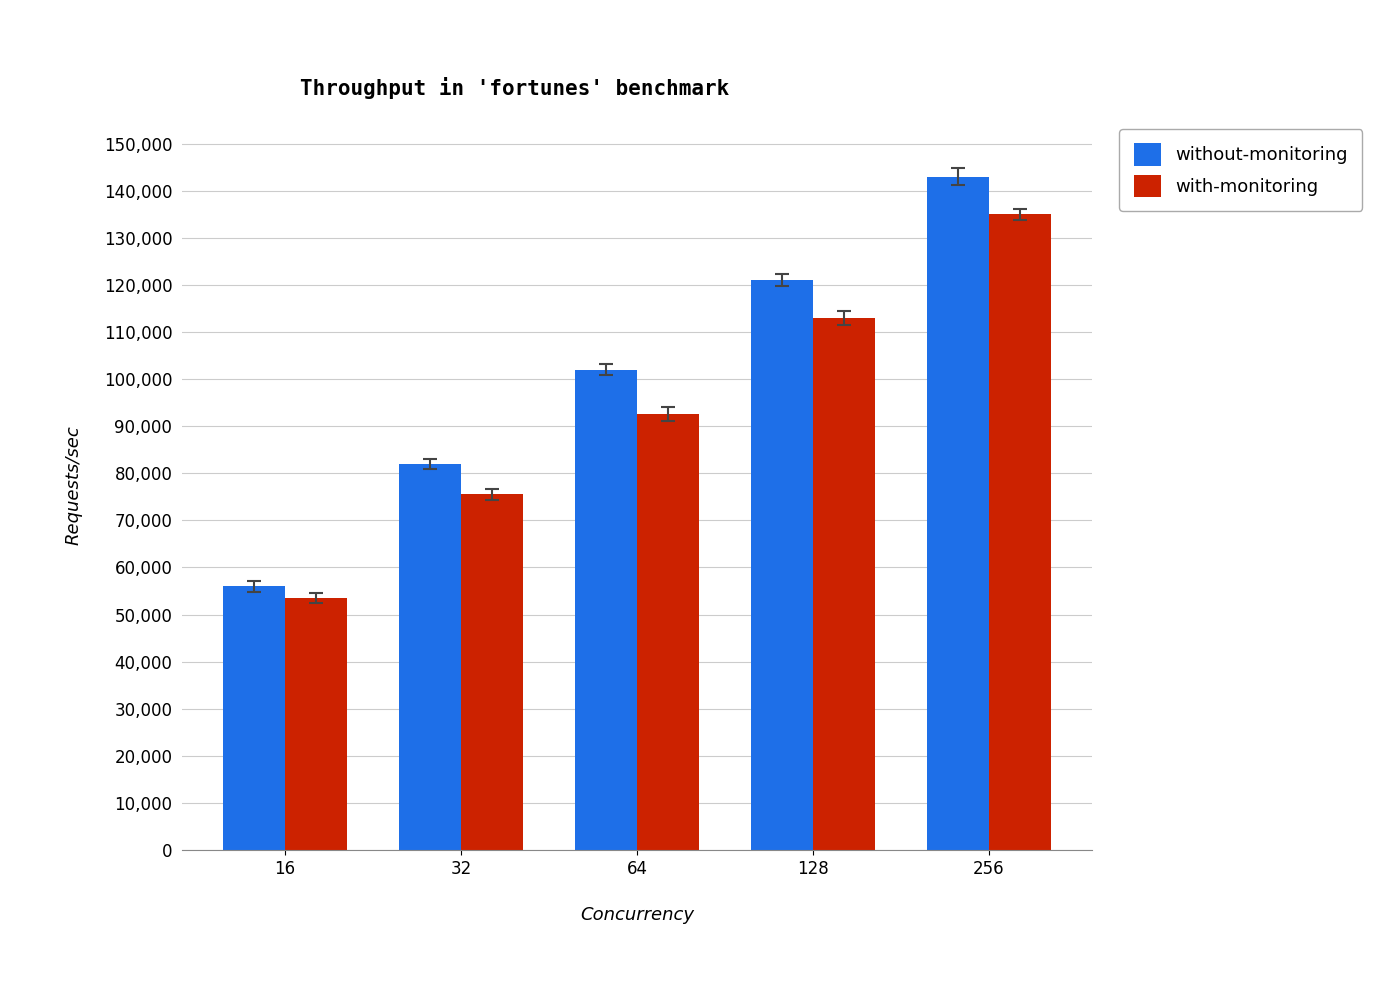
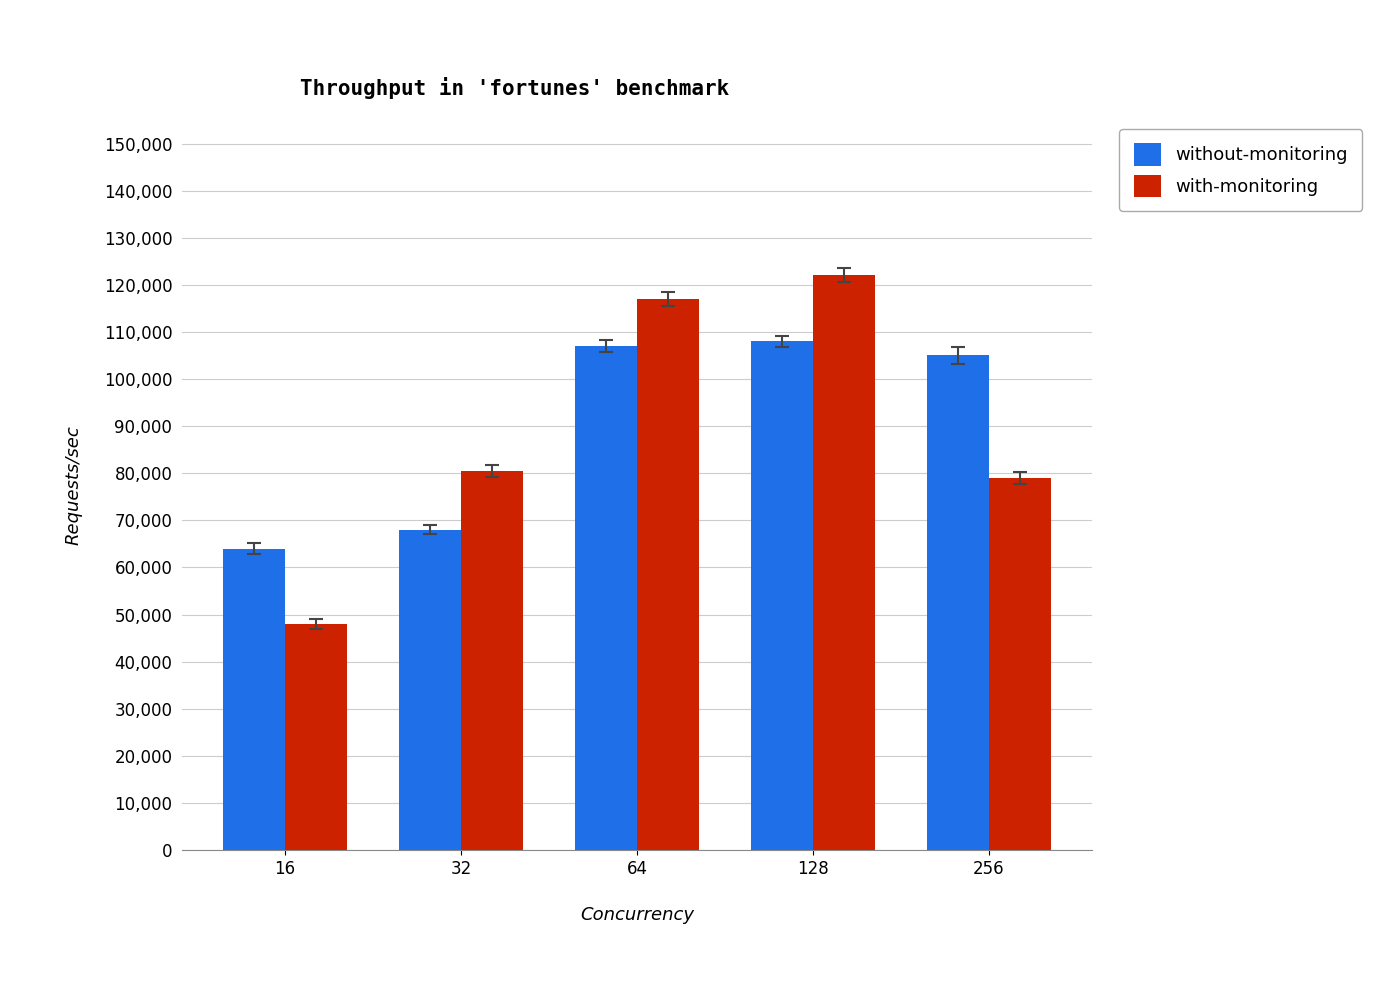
without-monitoring/16: 56,000 -> 64,000
with-monitoring/16: 53,500 -> 48,000
without-monitoring/32: 82,000 -> 68,000
with-monitoring/32: 75,500 -> 80,500
without-monitoring/64: 102,000 -> 107,000
with-monitoring/64: 92,500 -> 117,000
without-monitoring/128: 121,000 -> 108,000
with-monitoring/128: 113,000 -> 122,000
without-monitoring/256: 143,000 -> 105,000
with-monitoring/256: 135,000 -> 79,000
